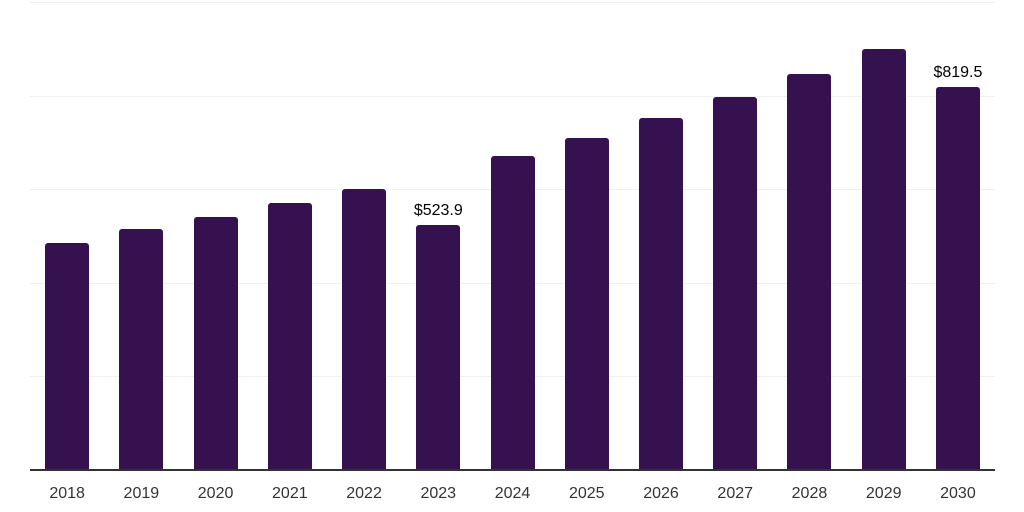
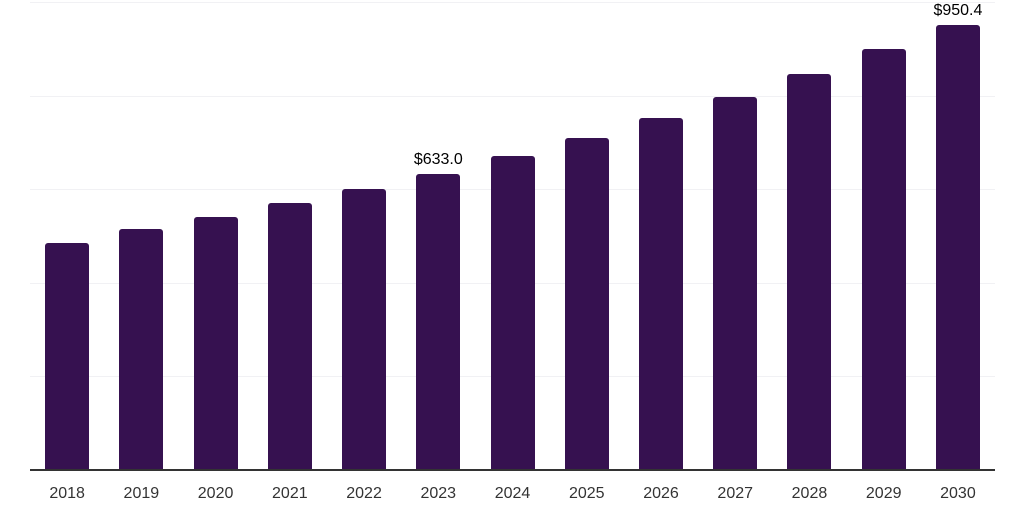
2023: $523.9 -> $633.0
2030: $819.5 -> $950.4
